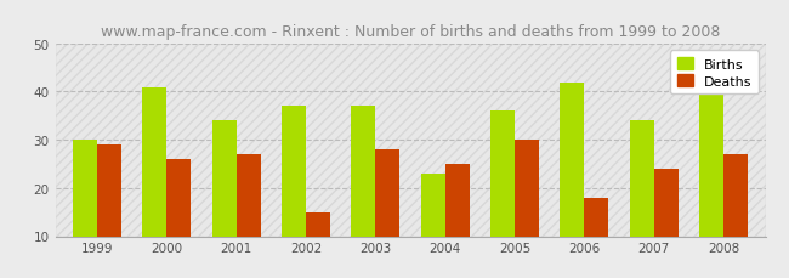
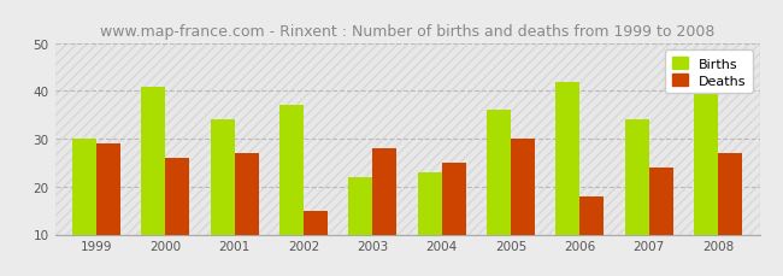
Births/2003: 37 -> 22
